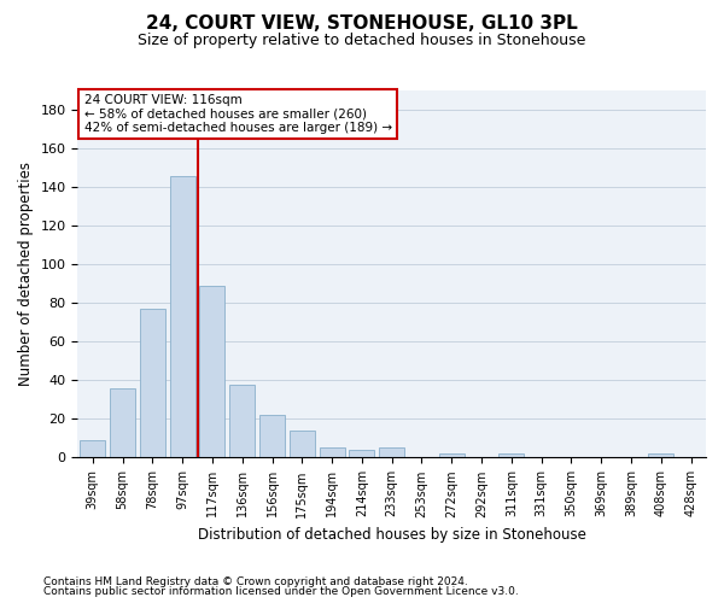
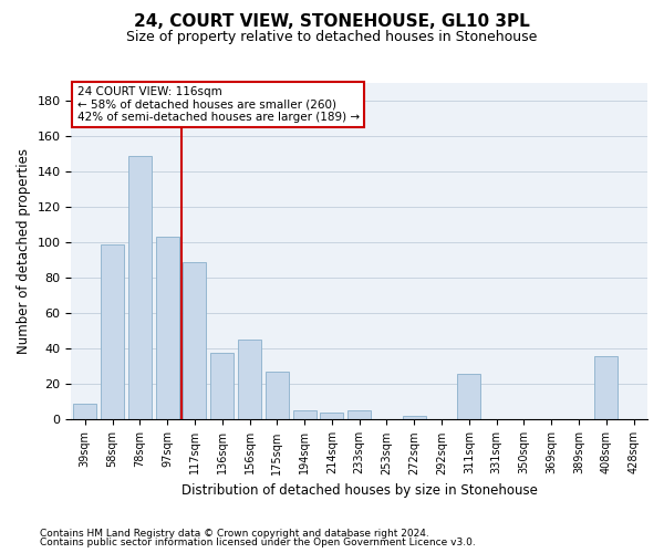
58sqm: 36 -> 99
78sqm: 77 -> 149
97sqm: 146 -> 103
156sqm: 22 -> 45
175sqm: 14 -> 27
311sqm: 2 -> 26
408sqm: 2 -> 36
